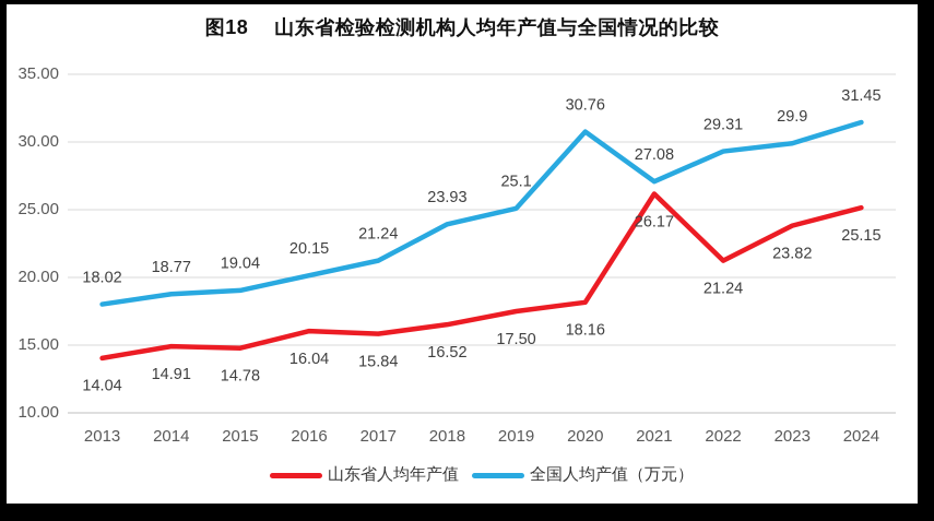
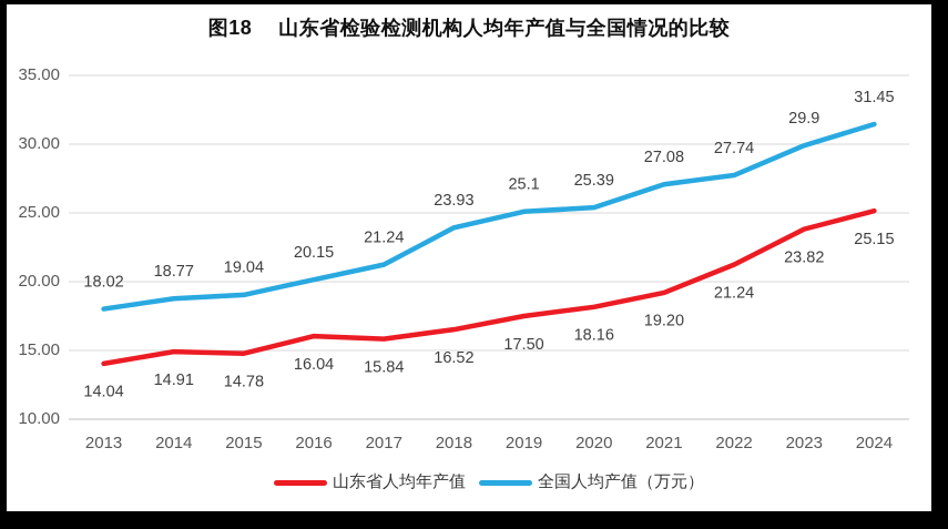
全国人均产值（万元）/2020: 30.76 -> 25.39
山东省人均年产值/2021: 26.17 -> 19.20
全国人均产值（万元）/2022: 29.31 -> 27.74
